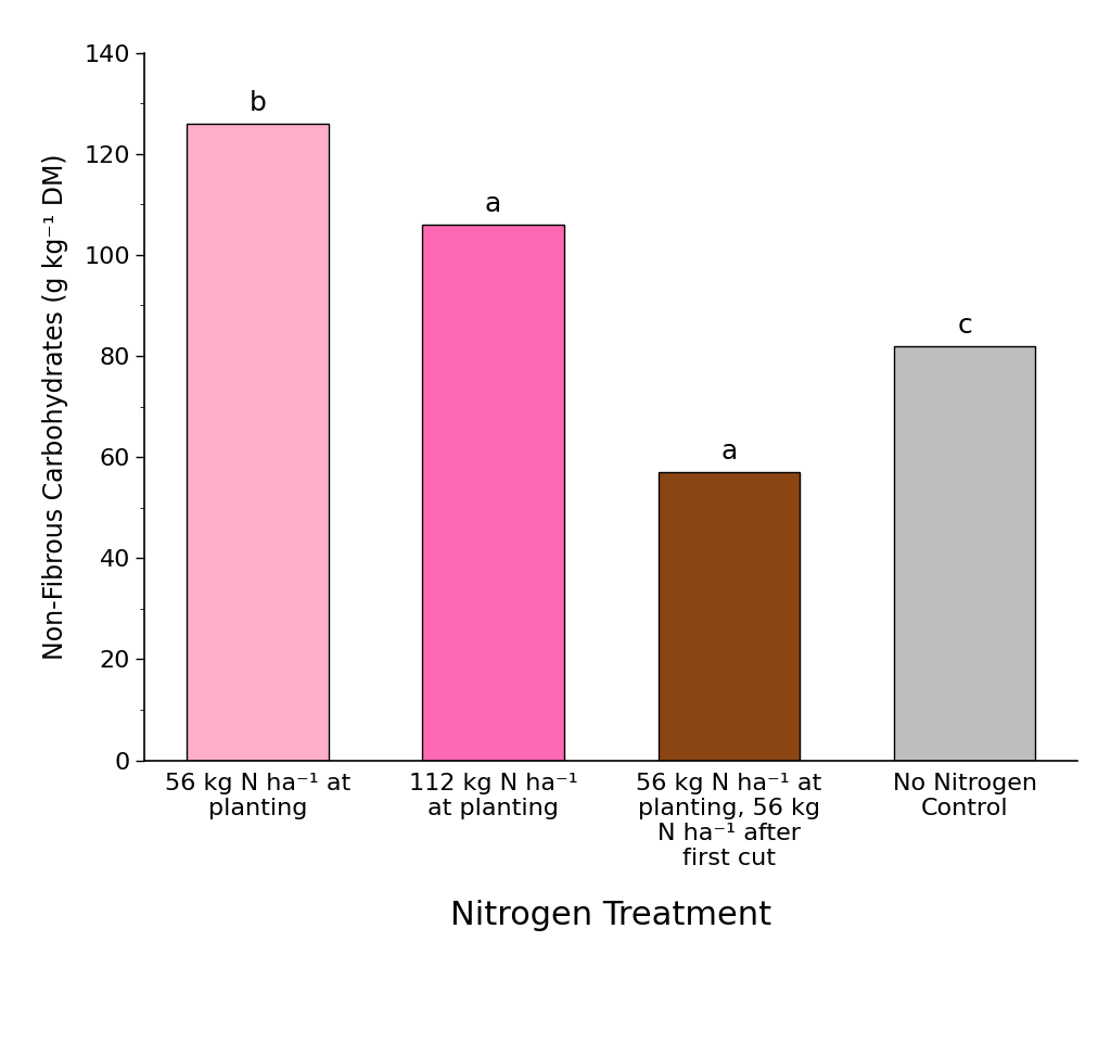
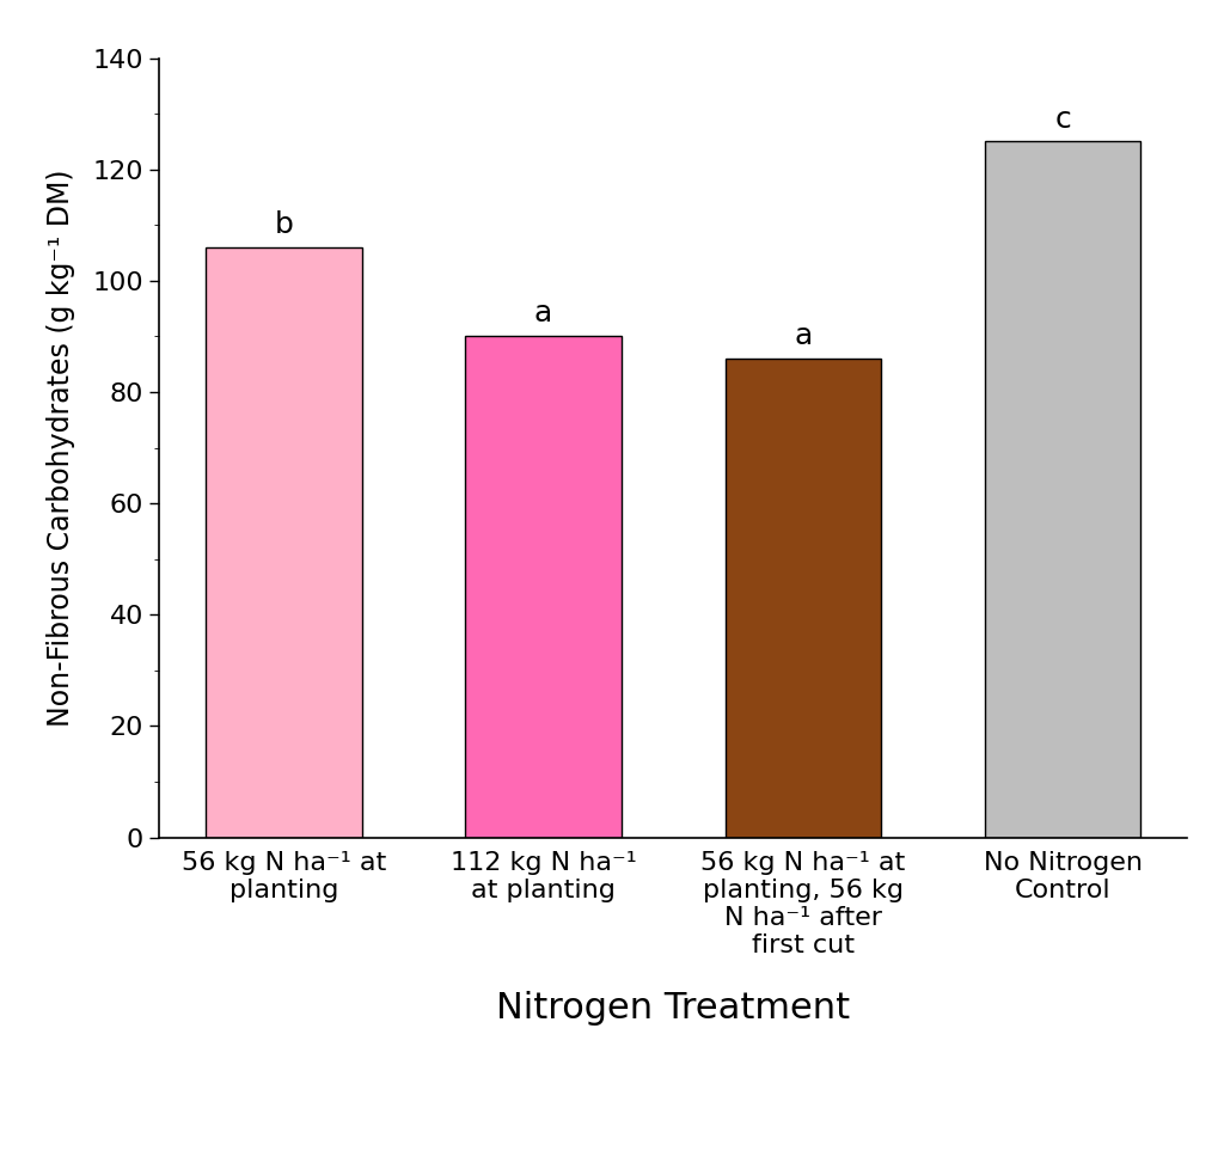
56 kg N ha⁻¹ at planting: 126 -> 106
112 kg N ha⁻¹ at planting: 106 -> 90
56 kg N ha⁻¹ at planting, 56 kg N ha⁻¹ after first cut: 57 -> 86
No Nitrogen Control: 82 -> 125
